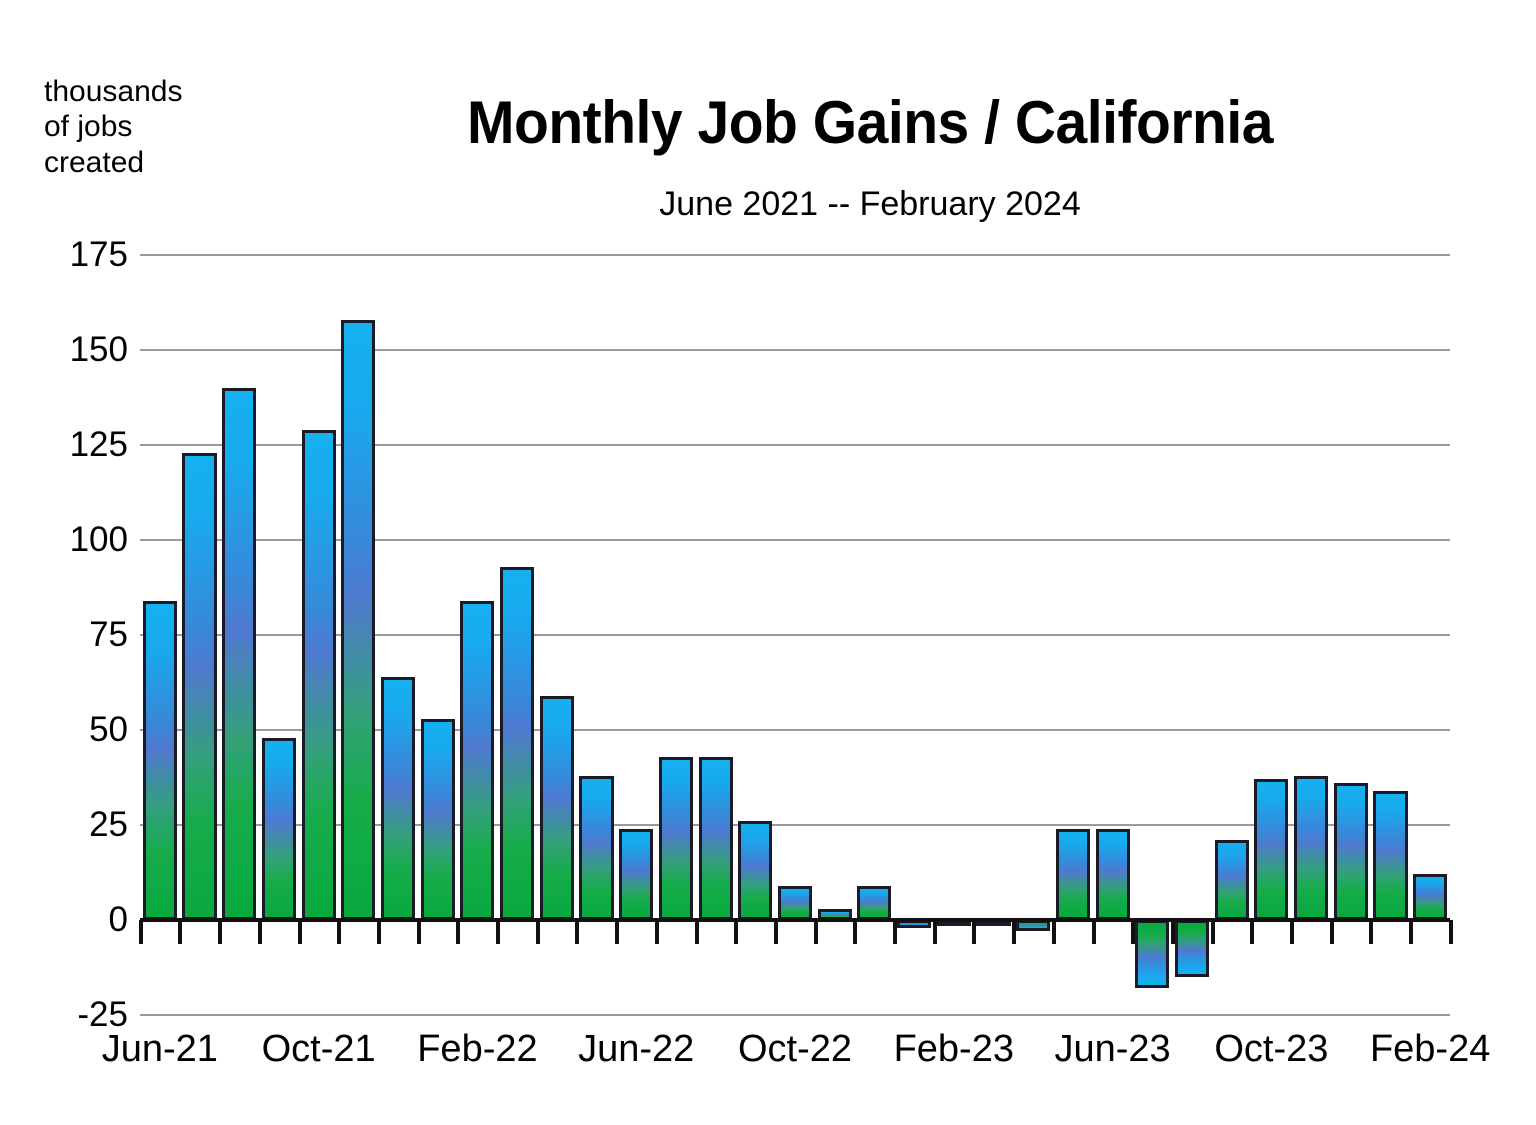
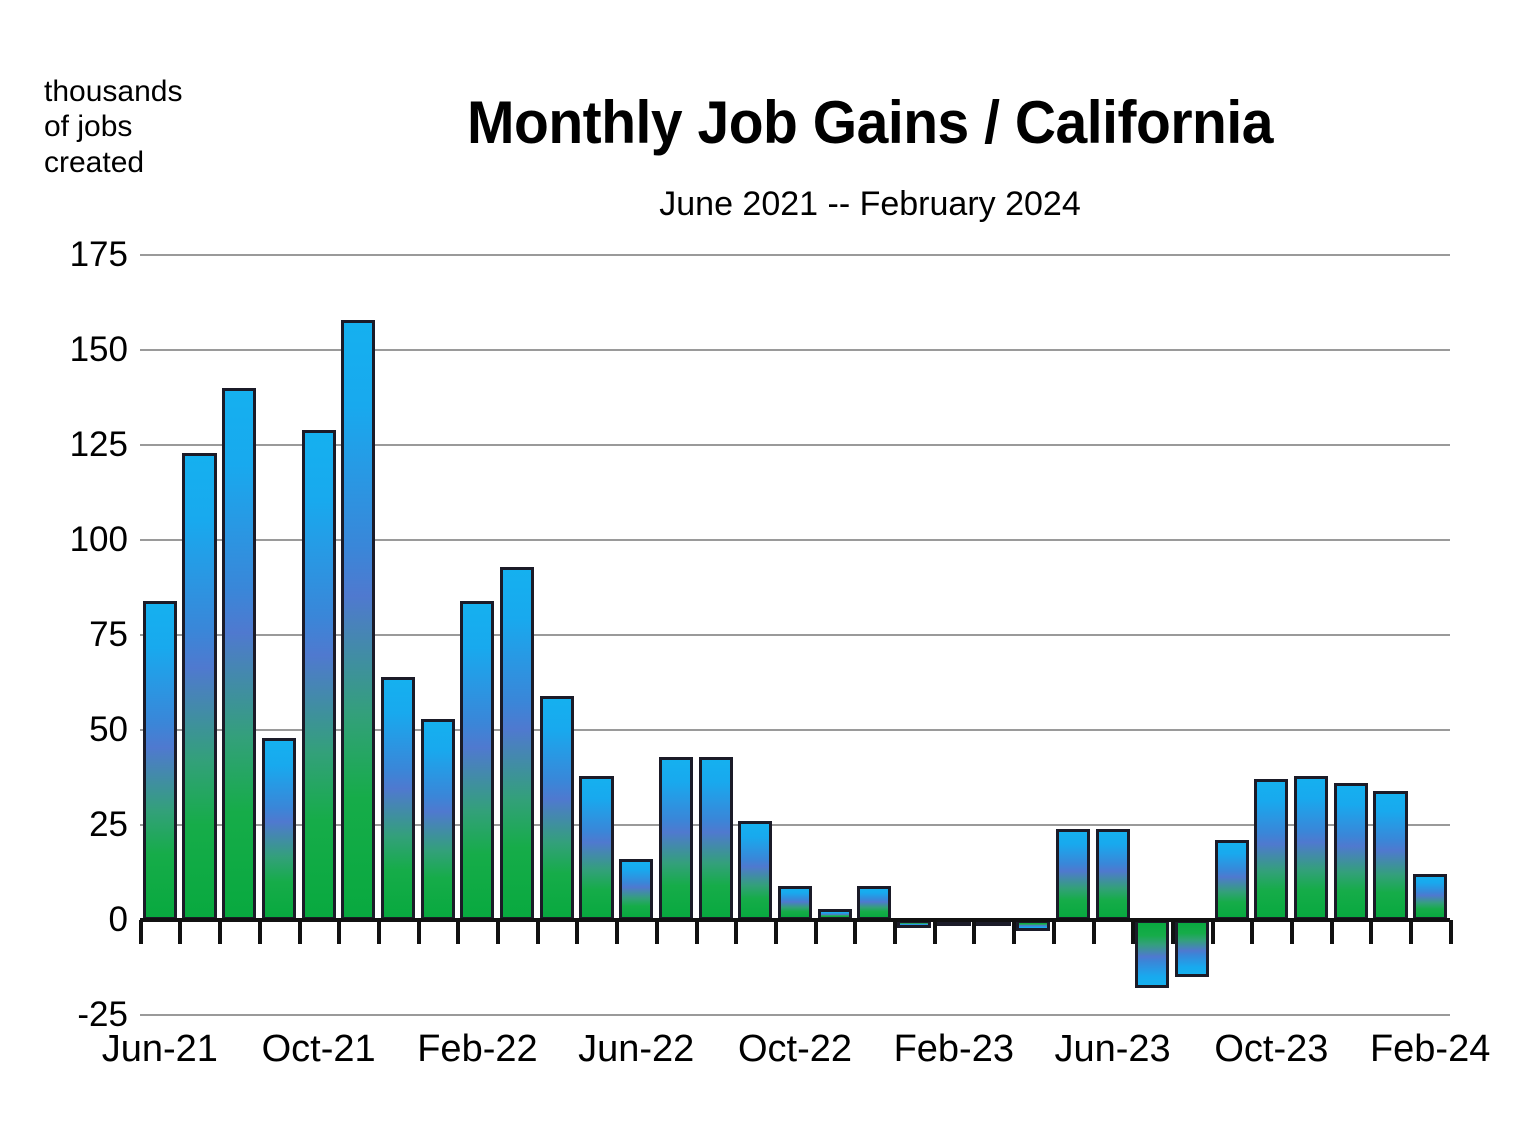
Jun-22: 24 -> 16
